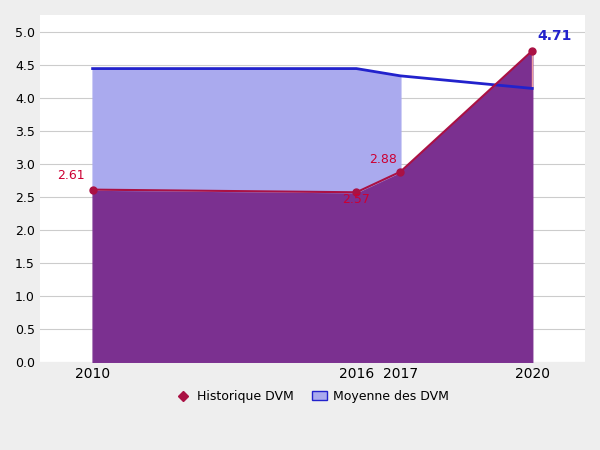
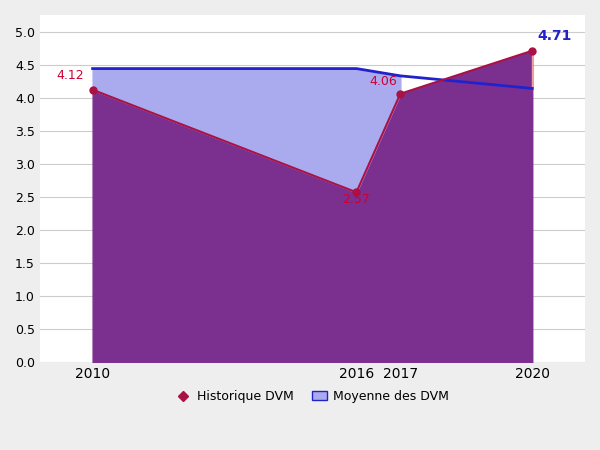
Historique DVM/2010: 2.61 -> 4.12
Historique DVM/2017: 2.88 -> 4.06
